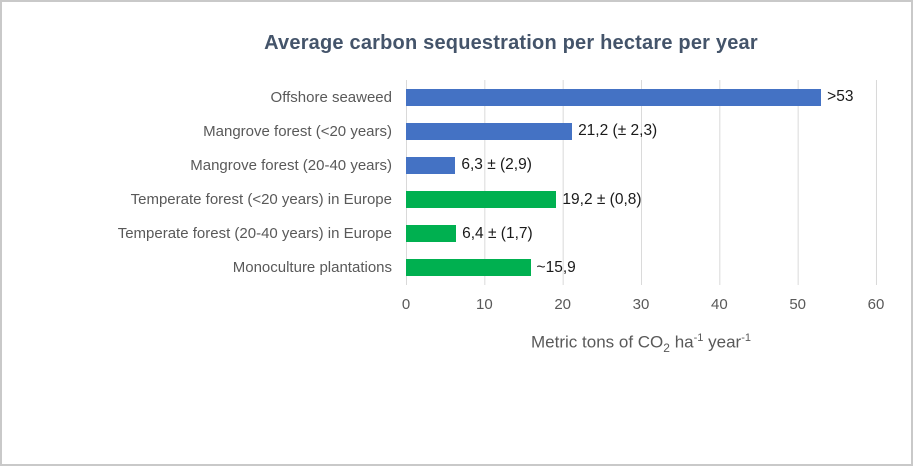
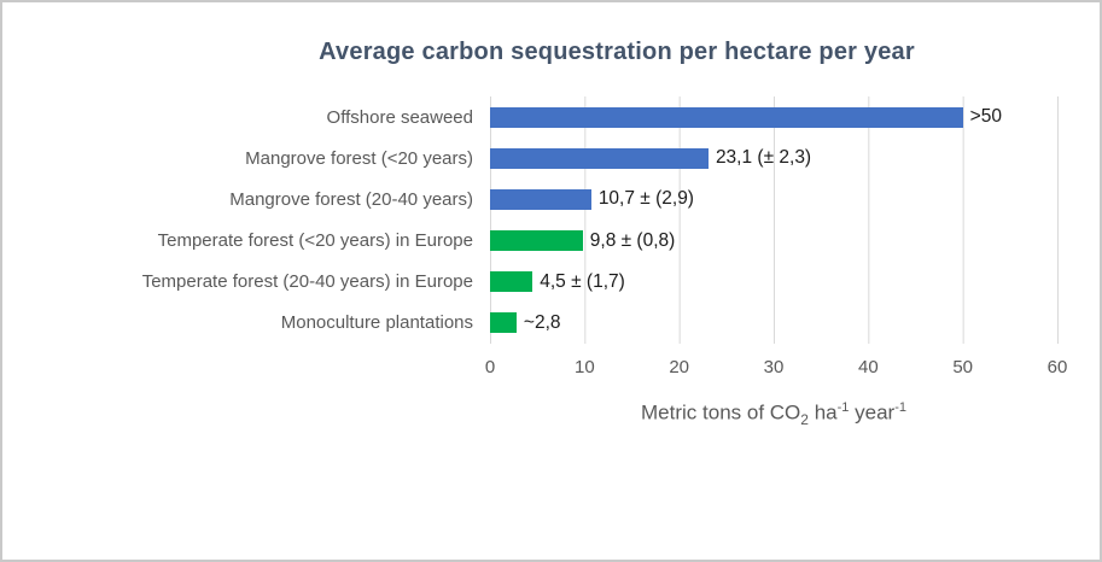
Offshore seaweed: 53 -> 50
Mangrove forest (<20 years): 21,2 -> 23,1
Mangrove forest (20-40 years): 6,3 -> 10,7
Temperate forest (<20 years) in Europe: 19,2 -> 9,8
Temperate forest (20-40 years) in Europe: 6,4 -> 4,5
Monoculture plantations: 15,9 -> 2,8
